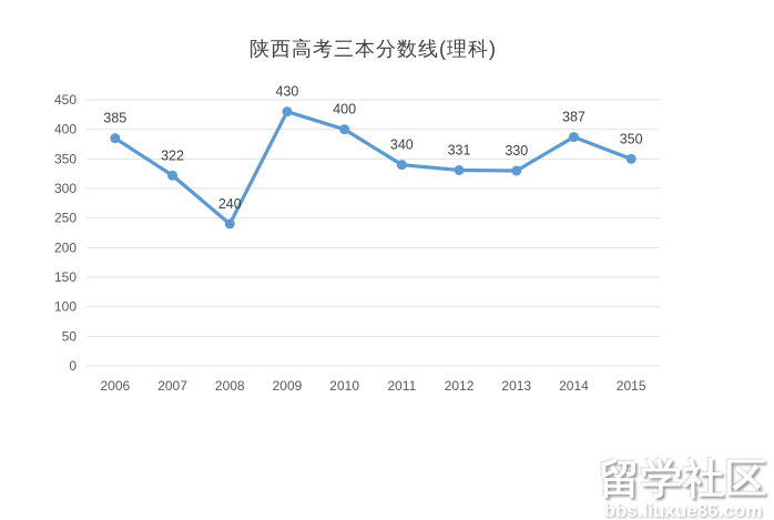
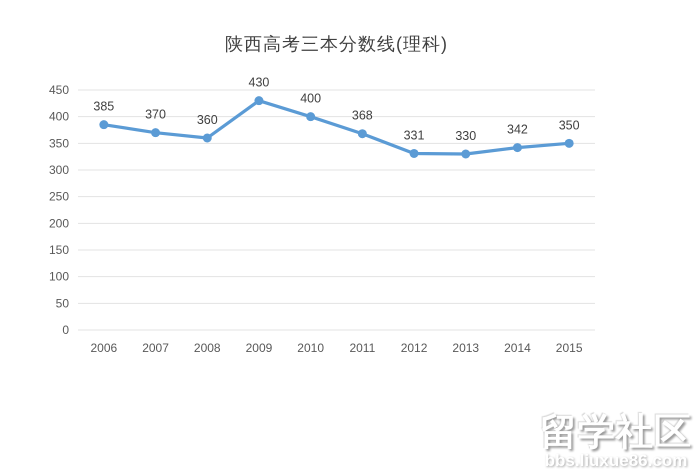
2007: 322 -> 370
2008: 240 -> 360
2011: 340 -> 368
2014: 387 -> 342
